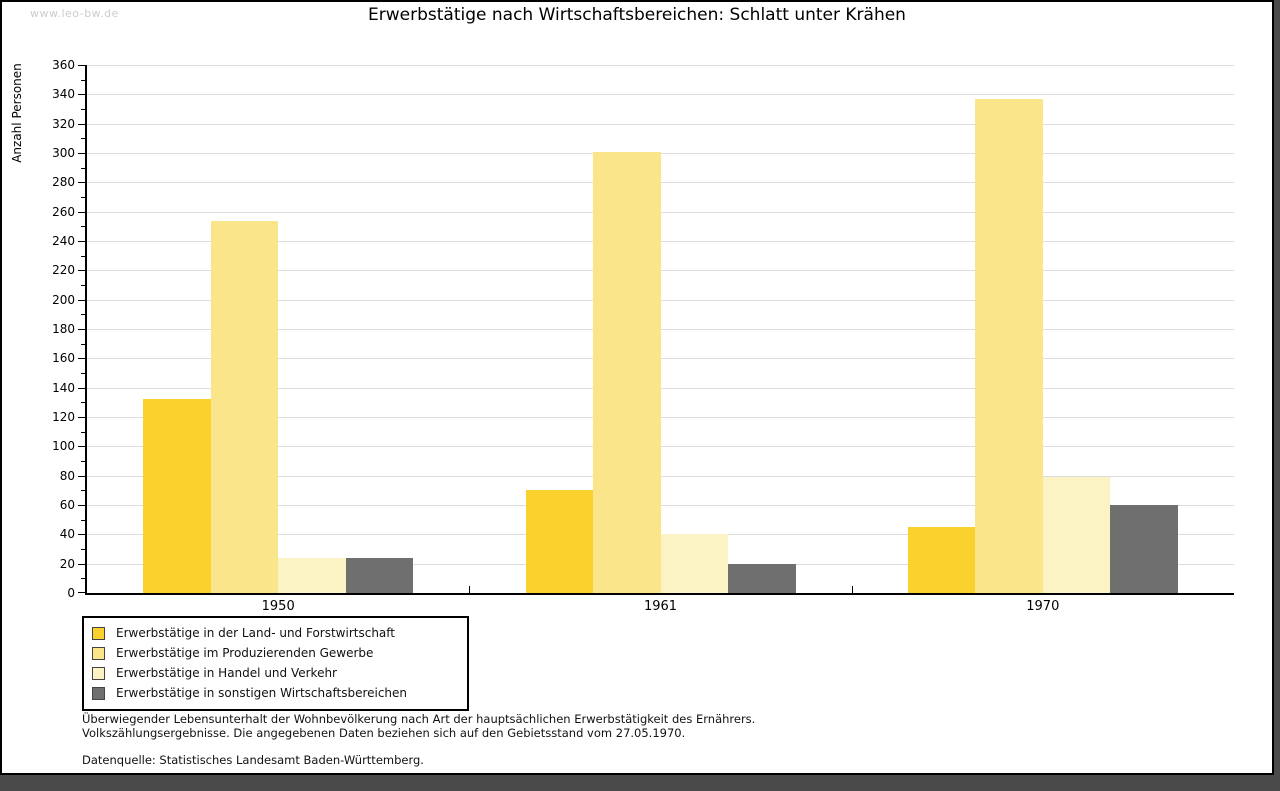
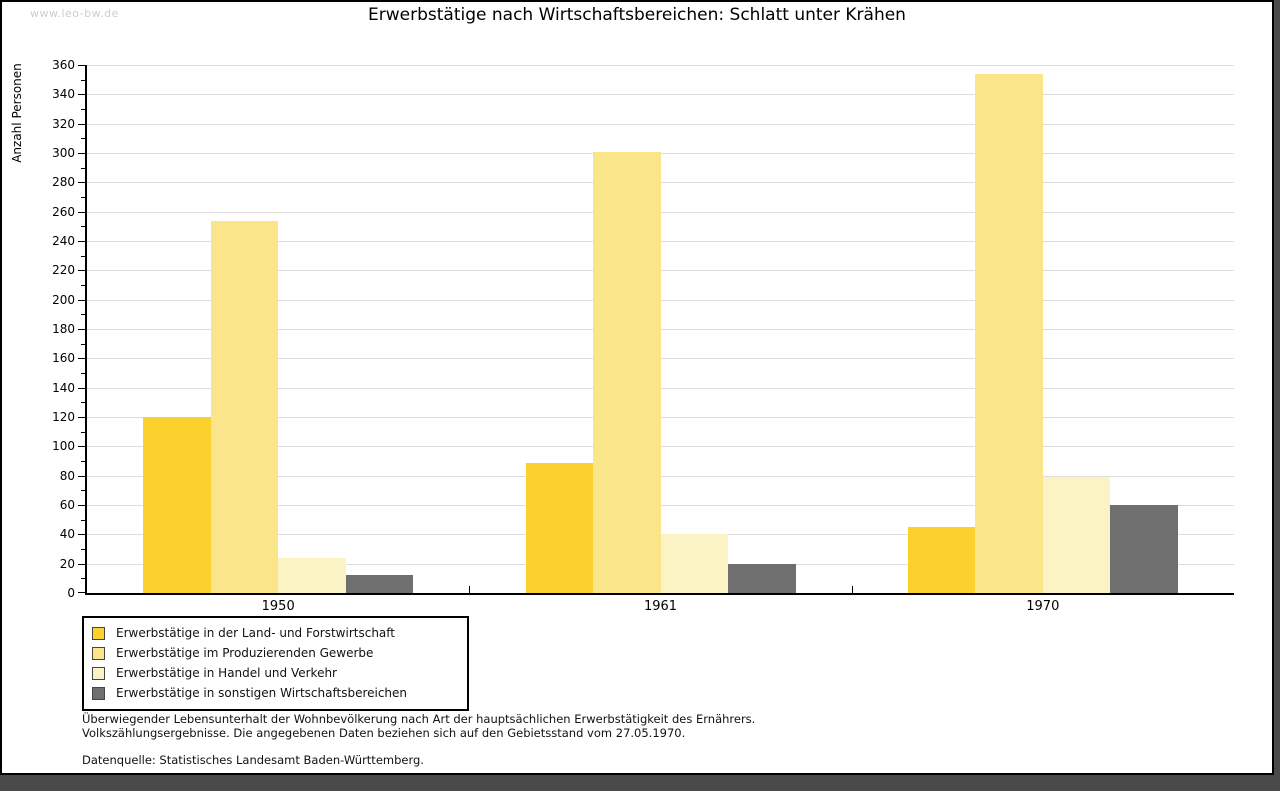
Erwerbstätige in der Land- und Forstwirtschaft/1950: 132 -> 120
Erwerbstätige in sonstigen Wirtschaftsbereichen/1950: 24 -> 12
Erwerbstätige in der Land- und Forstwirtschaft/1961: 70 -> 89
Erwerbstätige im Produzierenden Gewerbe/1970: 337 -> 354
